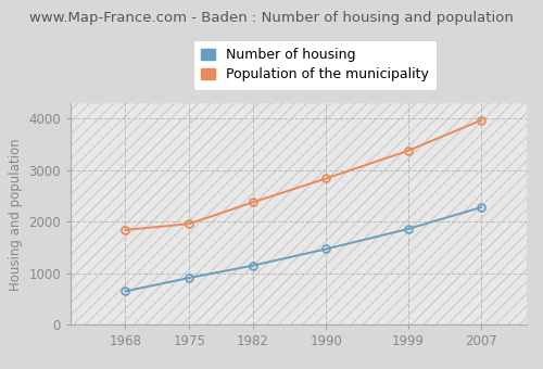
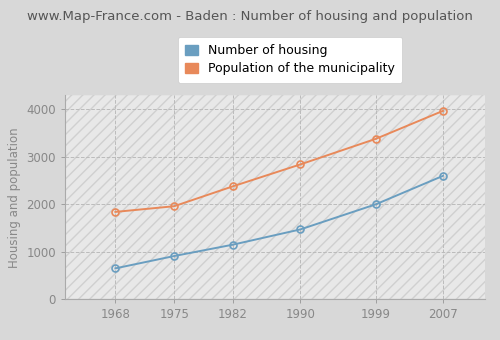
Number of housing/1999: 1860 -> 2000
Number of housing/2007: 2280 -> 2600
